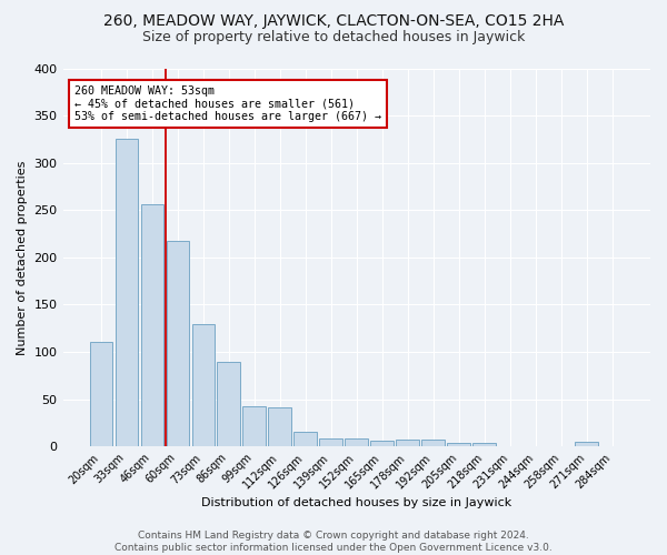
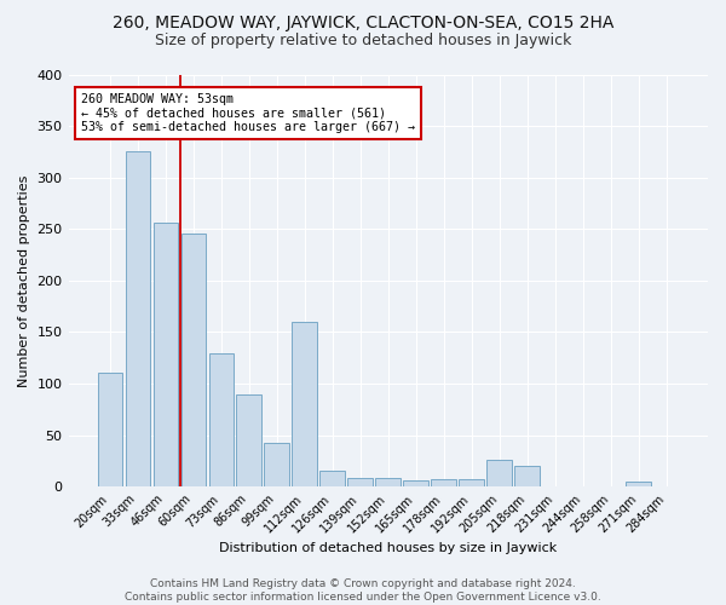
60sqm: 218 -> 246
112sqm: 41 -> 160
205sqm: 4 -> 26
218sqm: 4 -> 20
